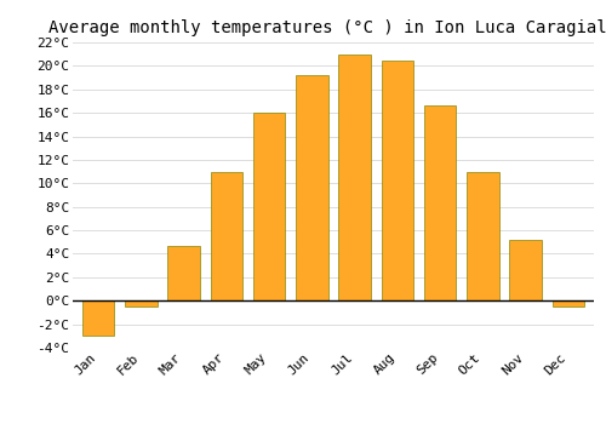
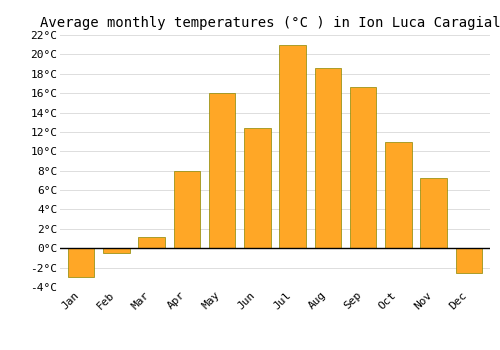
Mar: 4.7°C -> 1.2°C
Apr: 11.0°C -> 8.0°C
Jun: 19.2°C -> 12.4°C
Aug: 20.5°C -> 18.6°C
Nov: 5.2°C -> 7.2°C
Dec: -0.5°C -> -2.6°C
